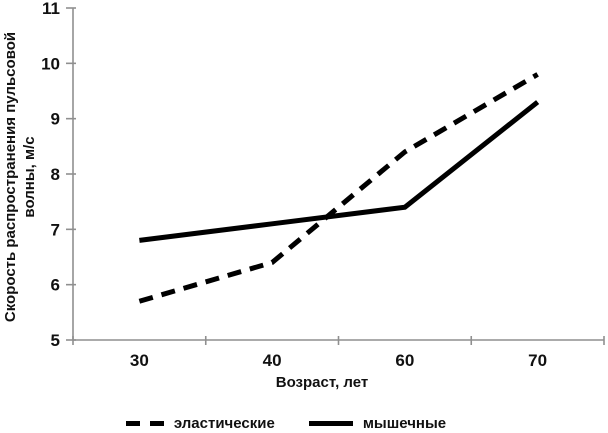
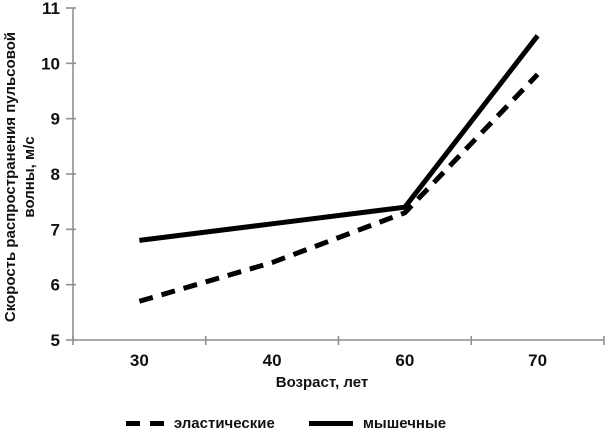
эластические/60: 8.4 -> 7.3
мышечные/70: 9.3 -> 10.5
